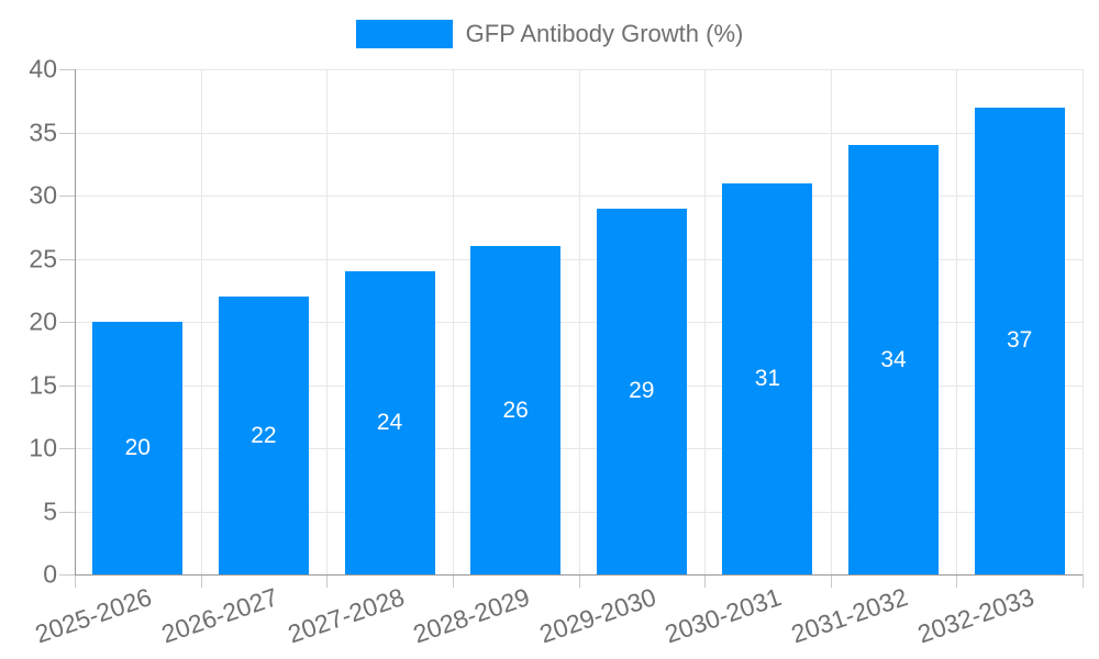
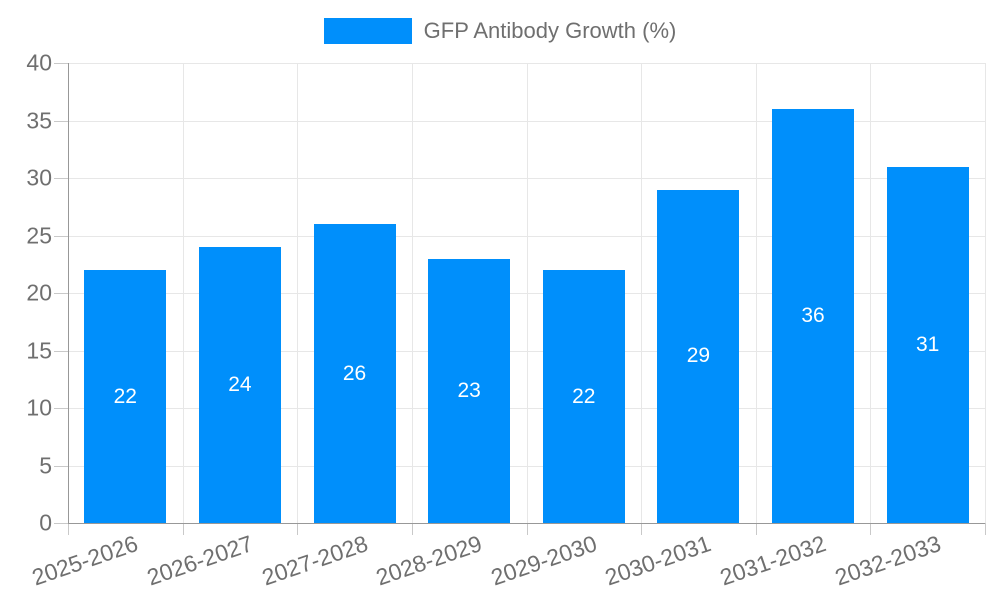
2025-2026: 20 -> 22
2026-2027: 22 -> 24
2027-2028: 24 -> 26
2028-2029: 26 -> 23
2029-2030: 29 -> 22
2030-2031: 31 -> 29
2031-2032: 34 -> 36
2032-2033: 37 -> 31
